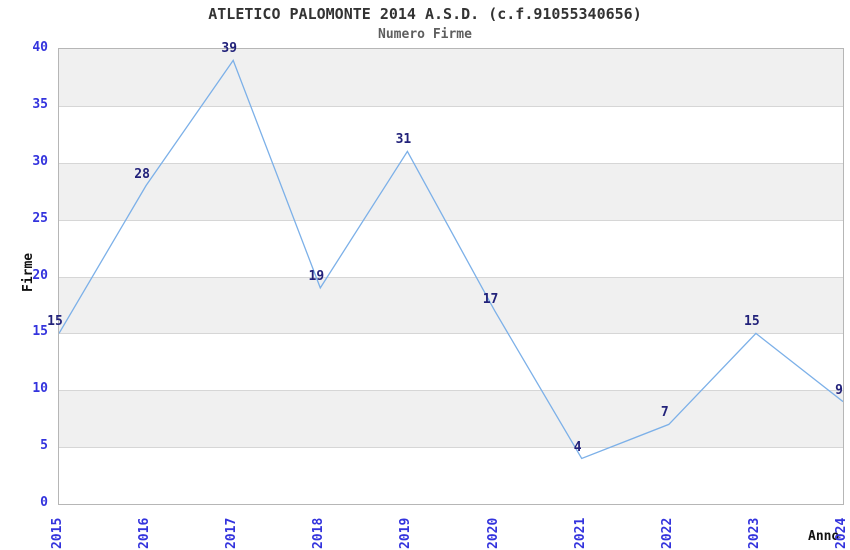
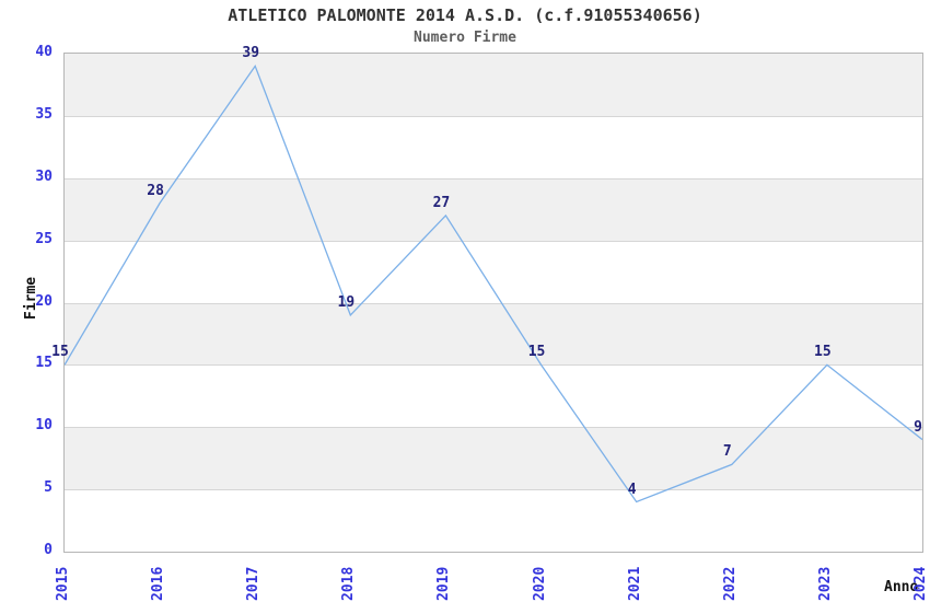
2019: 31 -> 27
2020: 17 -> 15
